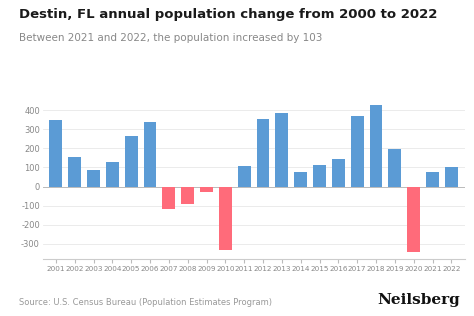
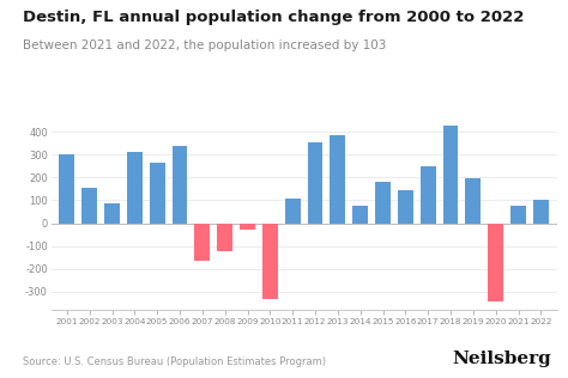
2001: 350 -> 300
2004: 130 -> 310
2007: -120 -> -160
2008: -90 -> -120
2015: 110 -> 180
2017: 370 -> 250
